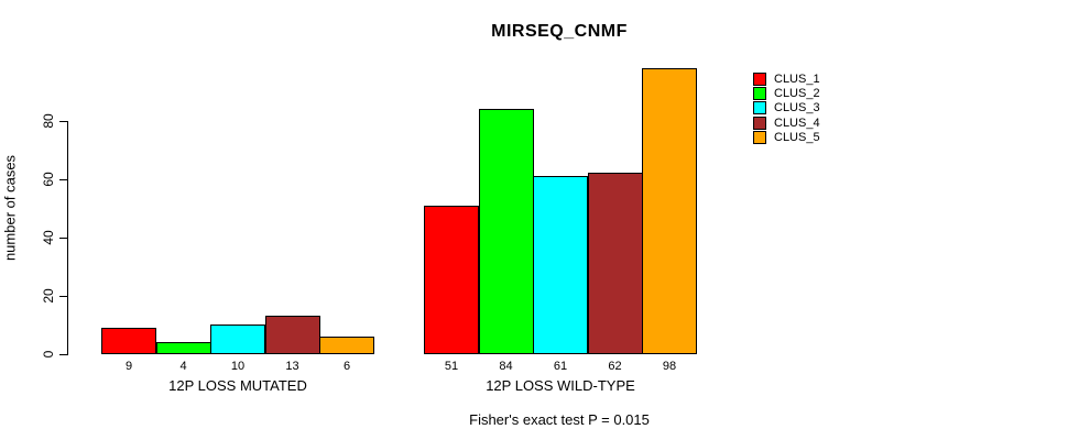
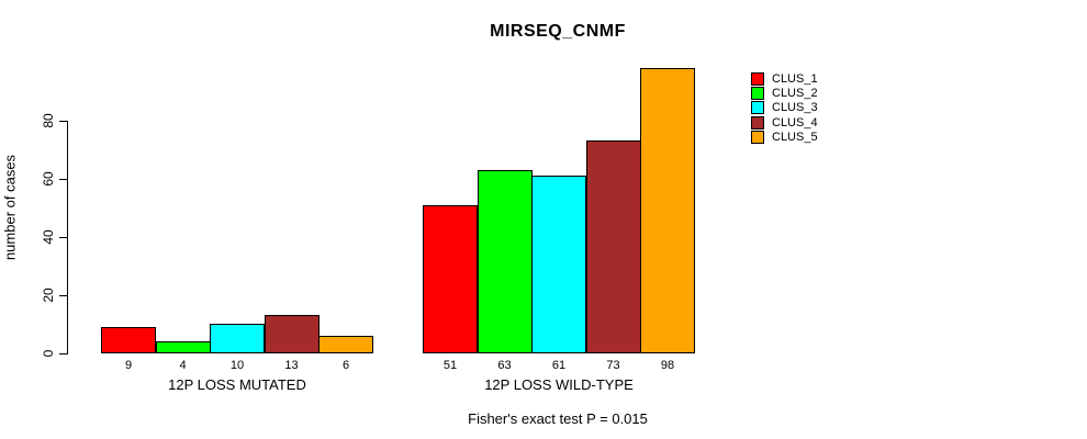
CLUS_2/12P LOSS WILD-TYPE: 84 -> 63
CLUS_4/12P LOSS WILD-TYPE: 62 -> 73
